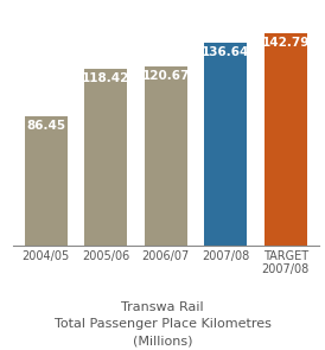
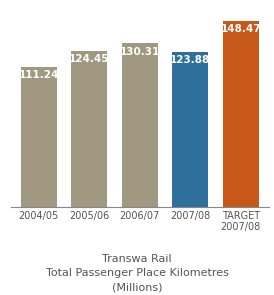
2004/05: 86.45 -> 111.24
2005/06: 118.42 -> 124.45
2006/07: 120.67 -> 130.31
2007/08: 136.64 -> 123.88
TARGET 2007/08: 142.79 -> 148.47
